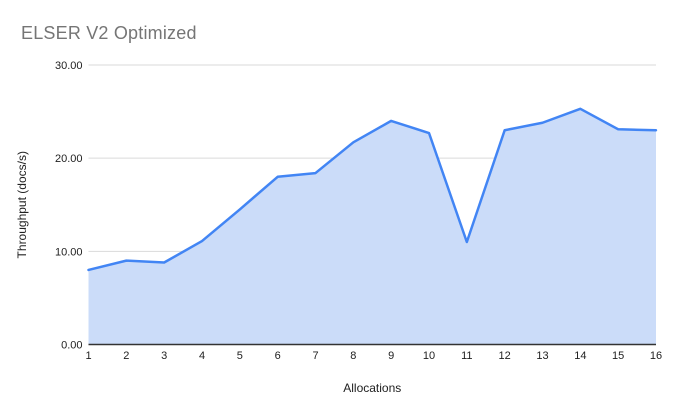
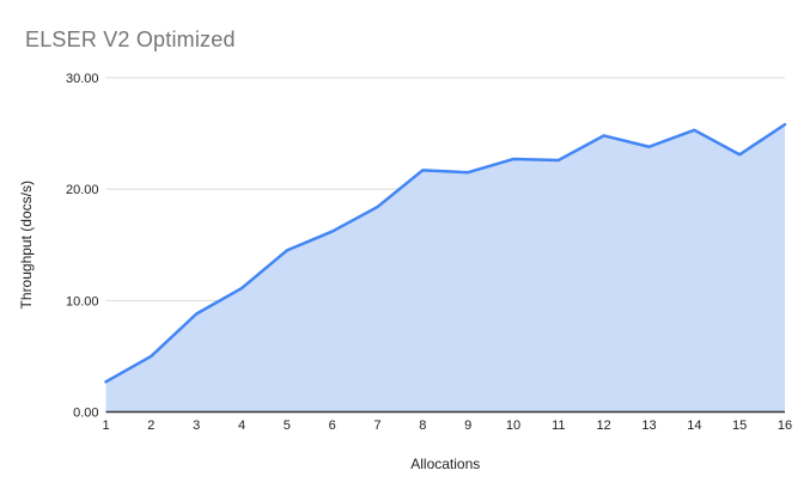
1: 8 -> 3
2: 9 -> 5
6: 18 -> 16
9: 24 -> 22
11: 11 -> 23
12: 23 -> 25
16: 23 -> 26
